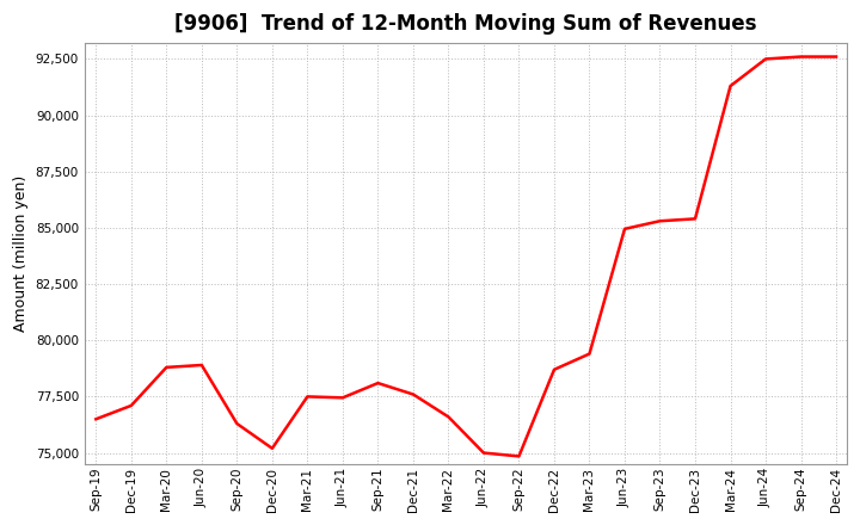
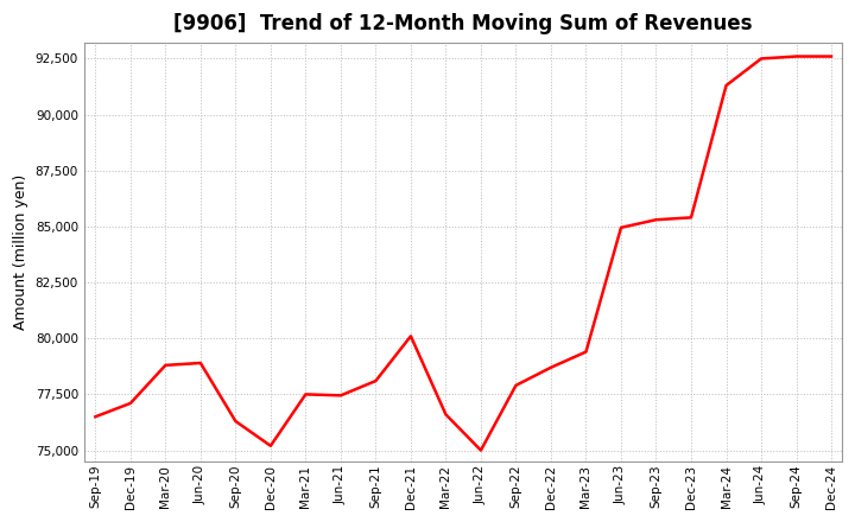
Dec-21: 77,600 -> 80,100
Sep-22: 74,800 -> 77,900
